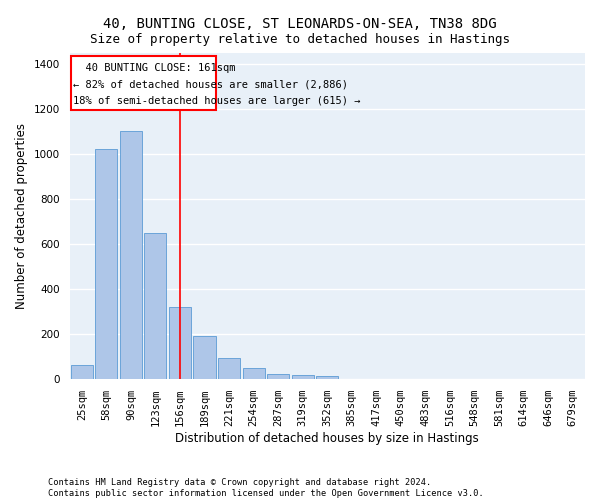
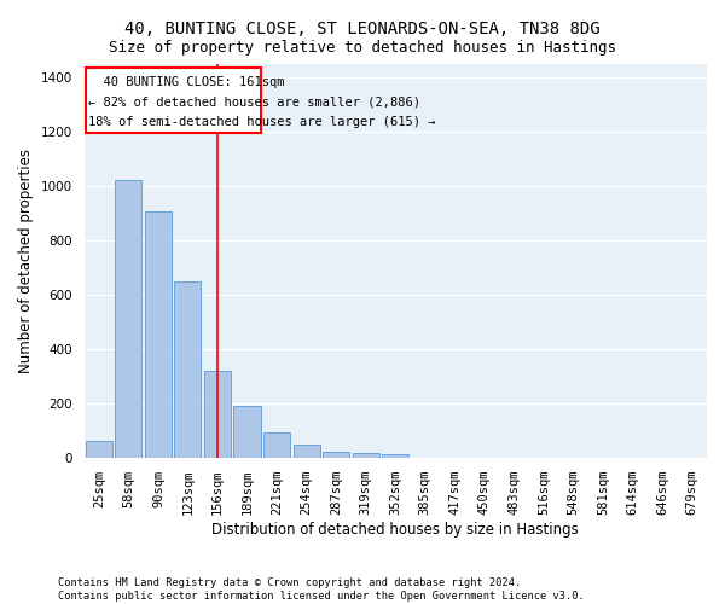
90sqm: 1100 -> 905
